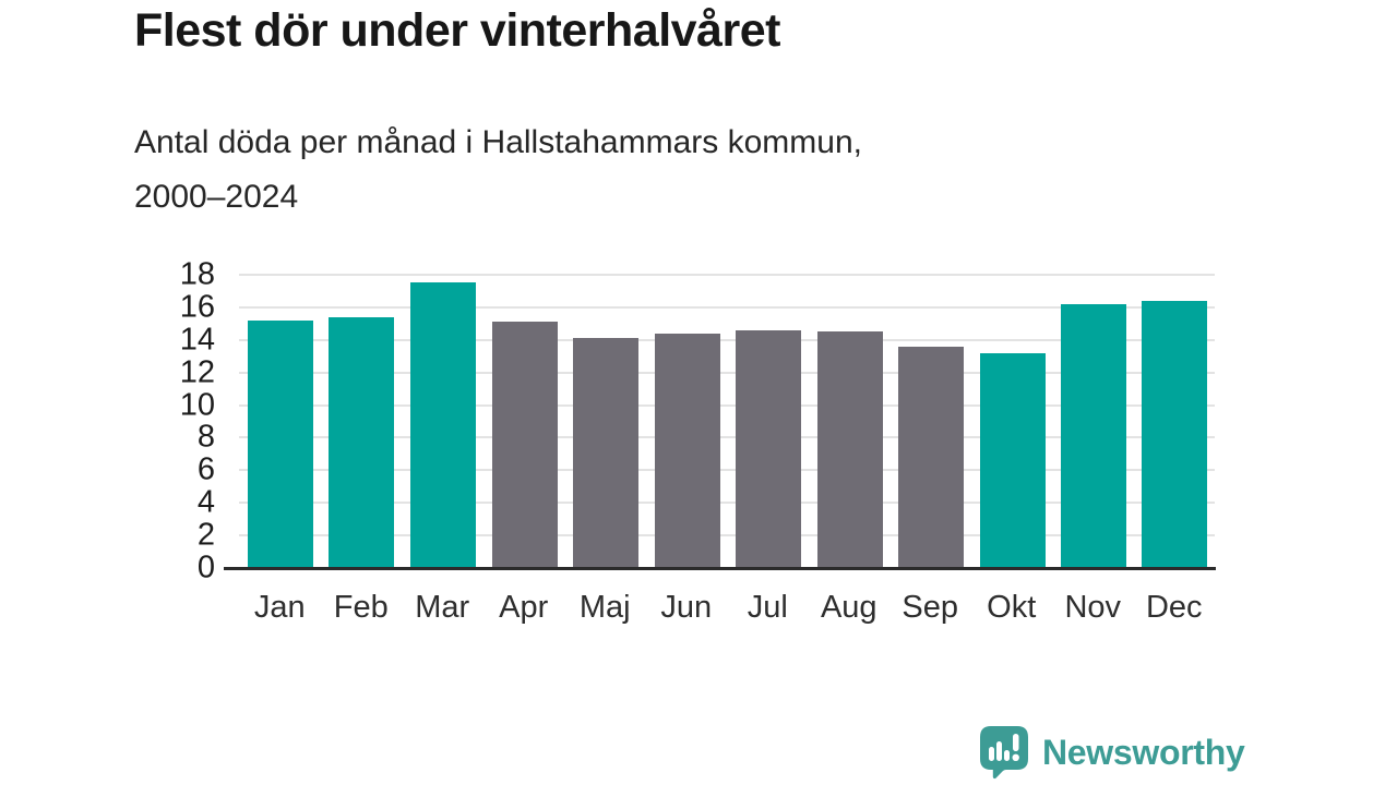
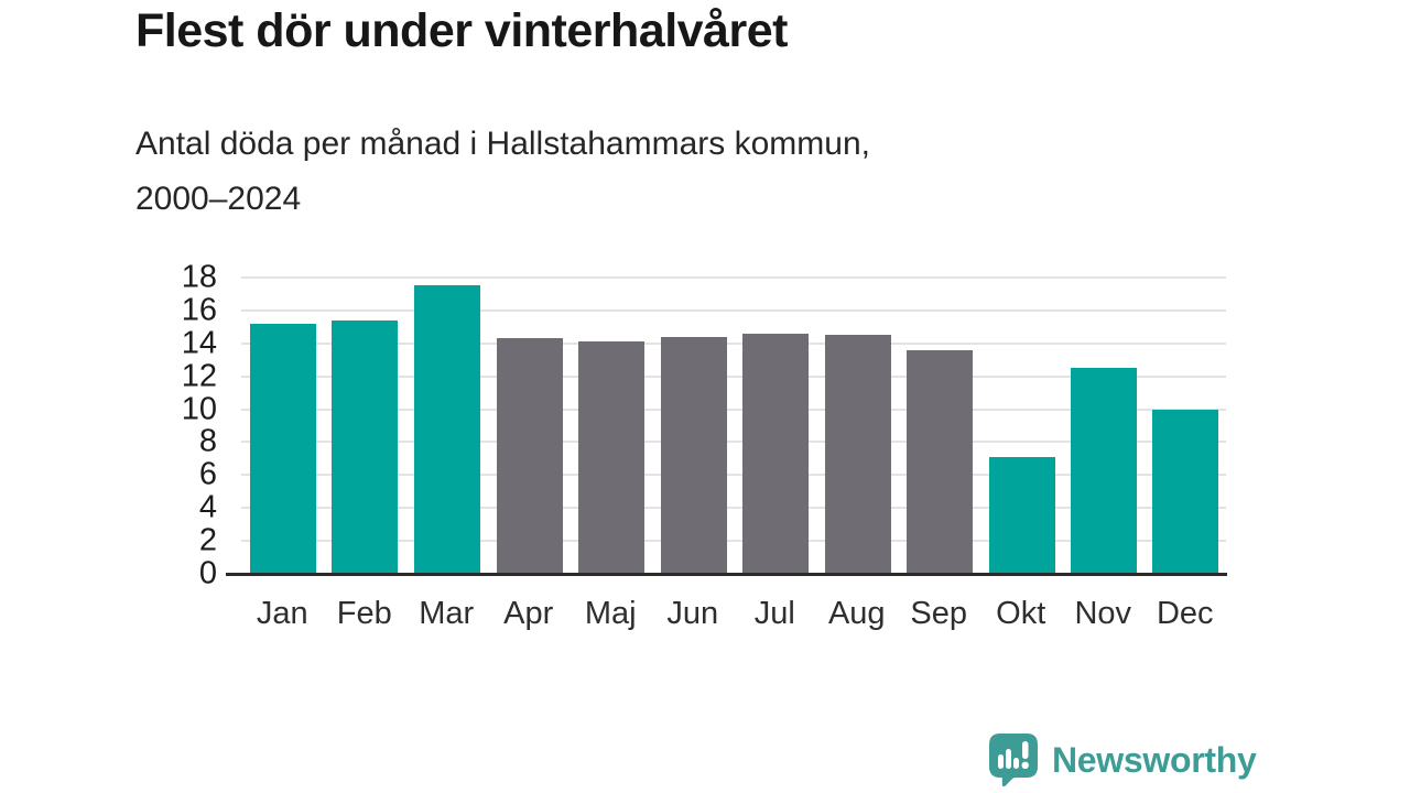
Apr: 15.1 -> 14.3
Okt: 13.2 -> 7.1
Nov: 16.2 -> 12.5
Dec: 16.4 -> 10.0
